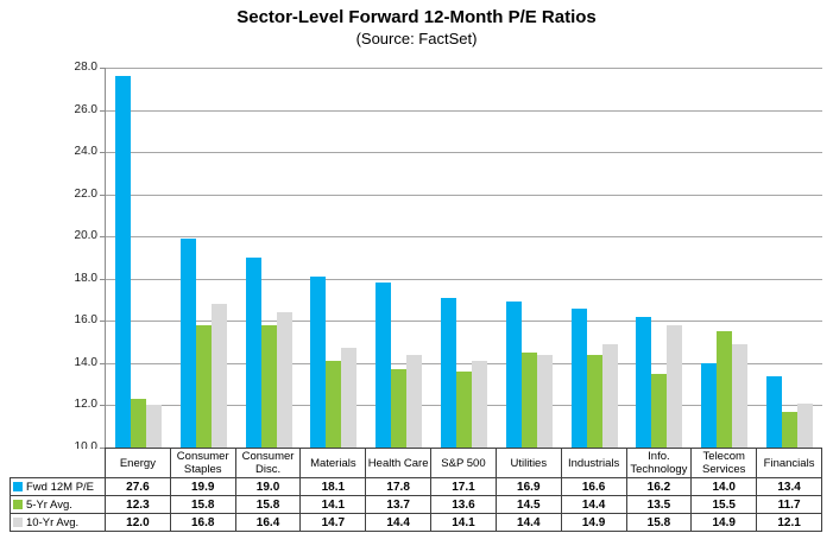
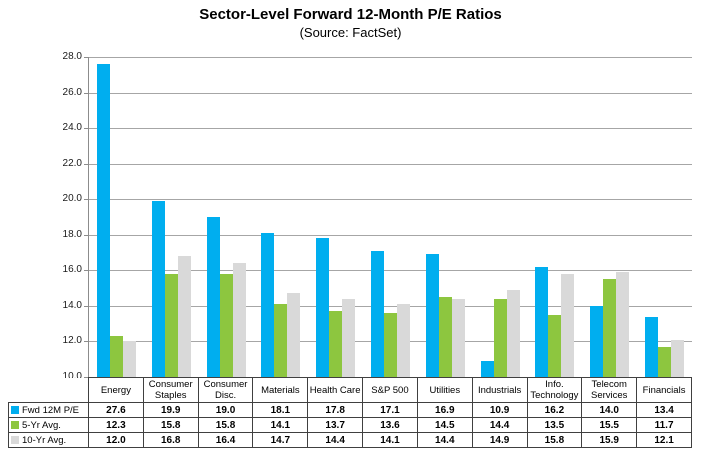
Fwd 12M P/E/Industrials: 16.6 -> 10.9
10-Yr Avg./Telecom Services: 14.9 -> 15.9
